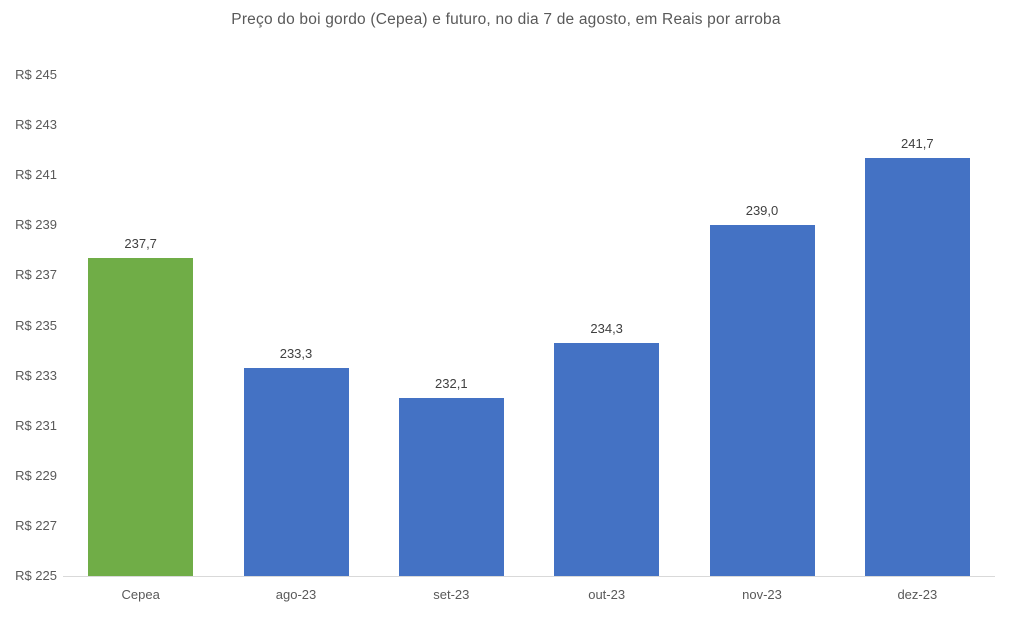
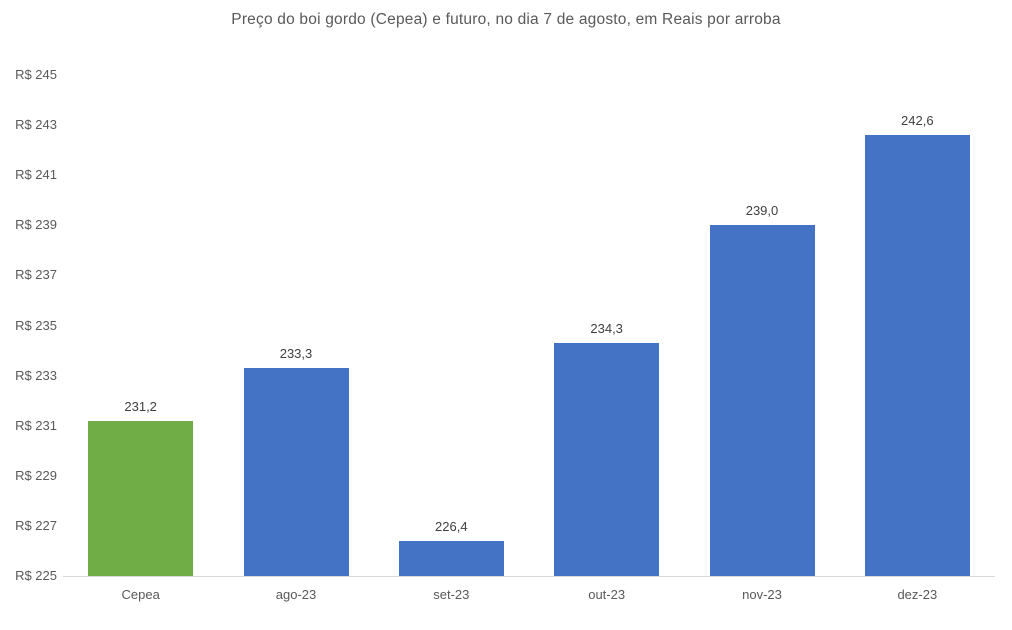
Cepea: 237,7 -> 231,2
set-23: 232,1 -> 226,4
dez-23: 241,7 -> 242,6
